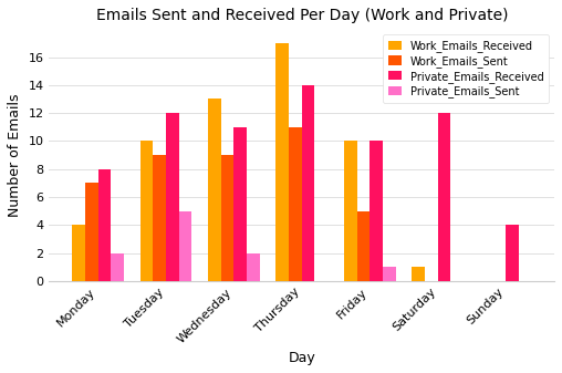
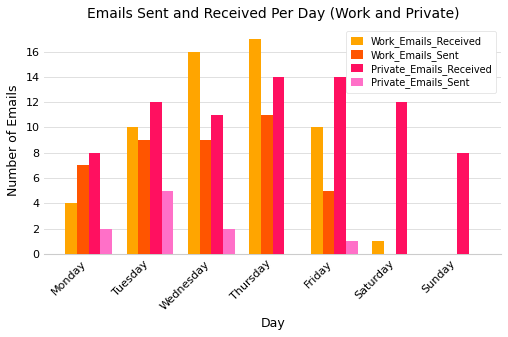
Work_Emails_Received/Wednesday: 13 -> 16
Private_Emails_Received/Friday: 10 -> 14
Private_Emails_Received/Sunday: 4 -> 8
